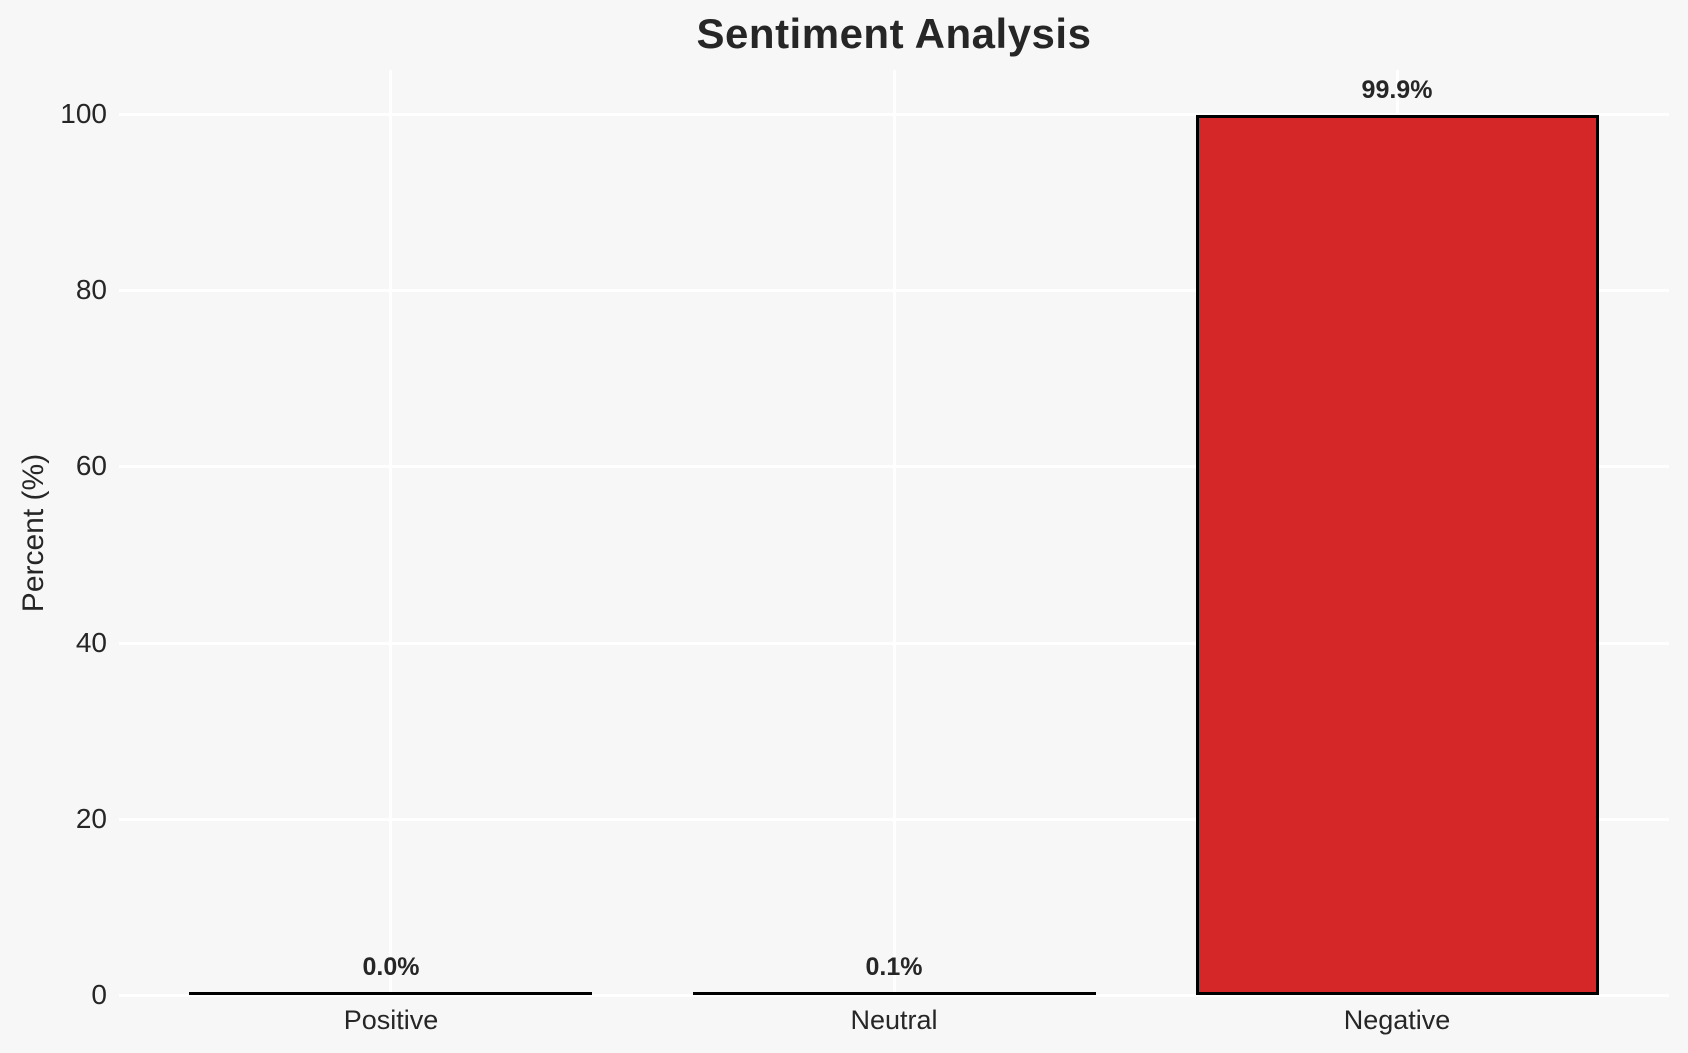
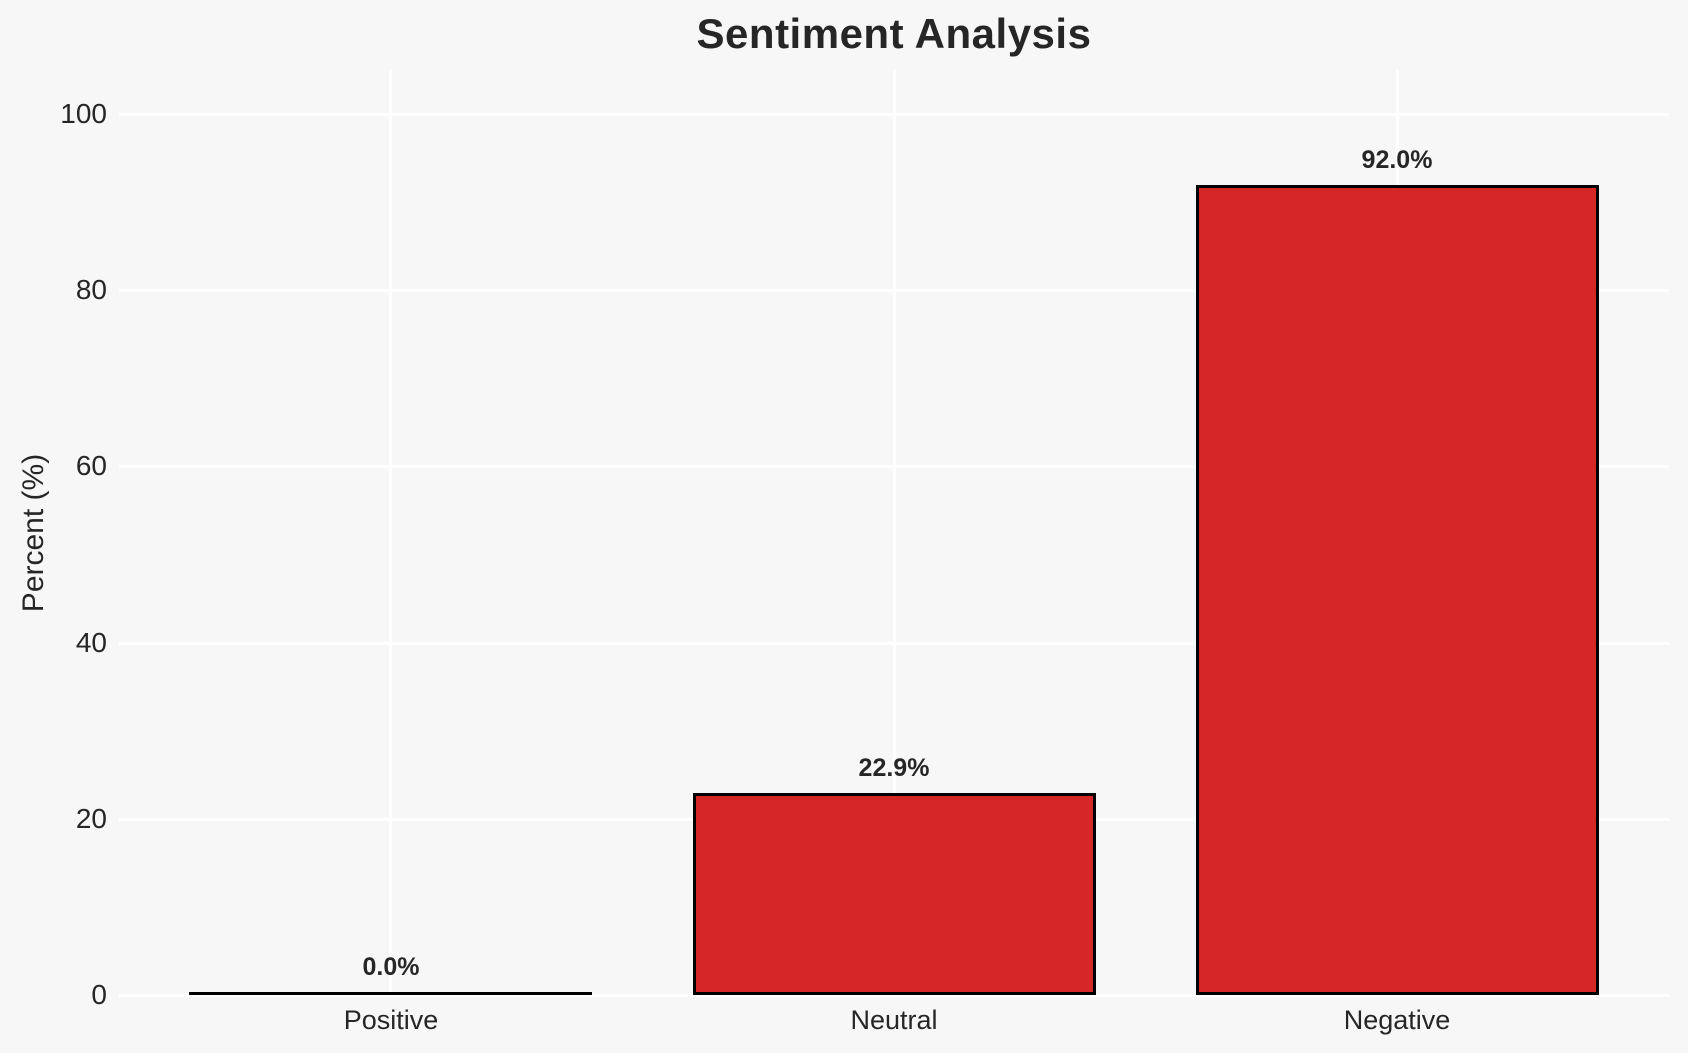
Neutral: 0.1% -> 22.9%
Negative: 99.9% -> 92.0%
